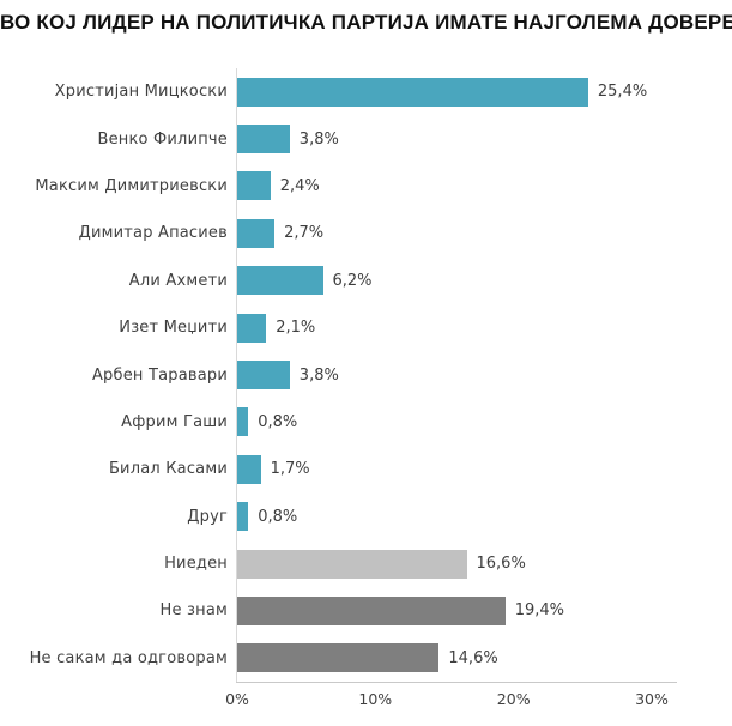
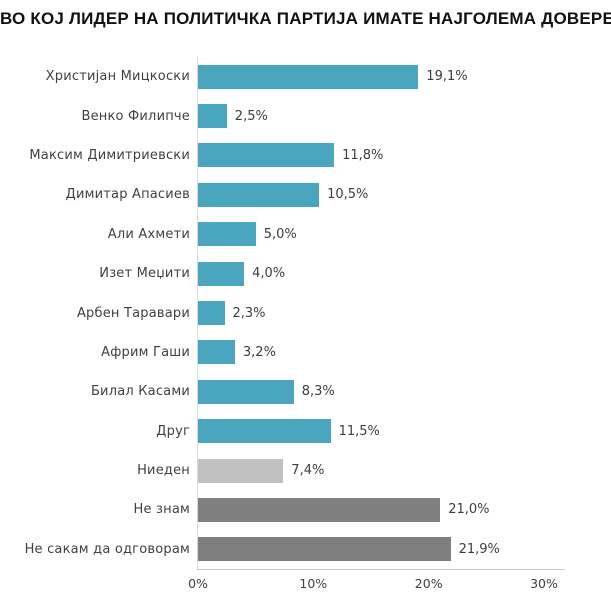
Христијан Мицкоски: 25,4% -> 19,1%
Венко Филипче: 3,8% -> 2,5%
Максим Димитриевски: 2,4% -> 11,8%
Димитар Апасиев: 2,7% -> 10,5%
Али Ахмети: 6,2% -> 5,0%
Изет Меџити: 2,1% -> 4,0%
Арбен Таравари: 3,8% -> 2,3%
Африм Гаши: 0,8% -> 3,2%
Билал Касами: 1,7% -> 8,3%
Друг: 0,8% -> 11,5%
Ниеден: 16,6% -> 7,4%
Не знам: 19,4% -> 21,0%
Не сакам да одговорам: 14,6% -> 21,9%
